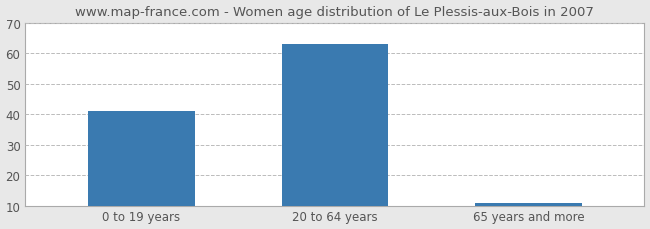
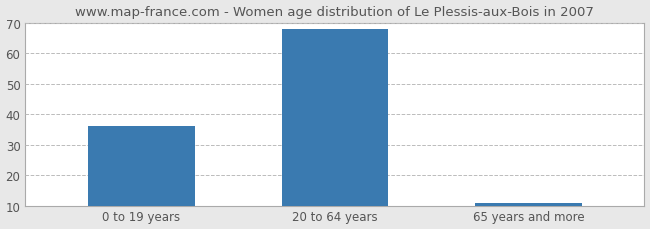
0 to 19 years: 41 -> 36
20 to 64 years: 63 -> 68
